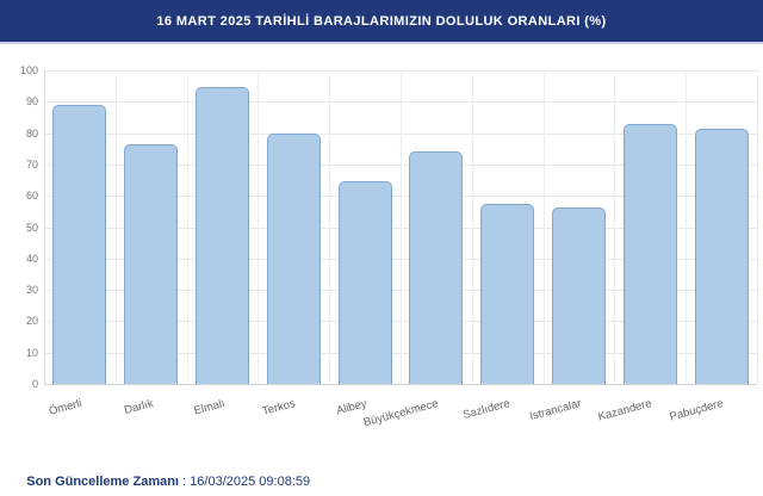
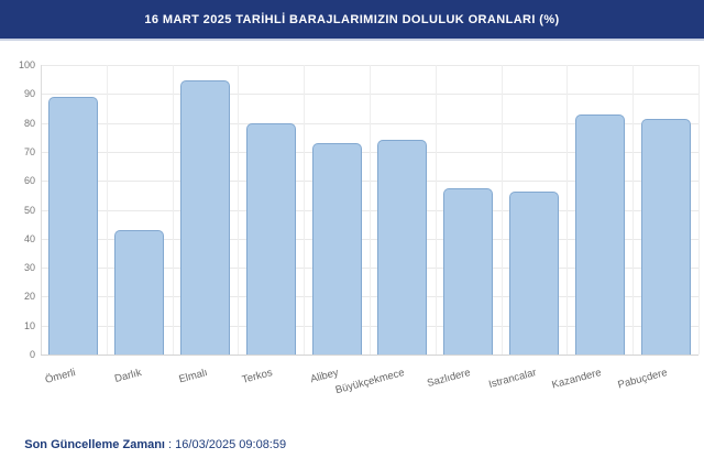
Darlık: 76 -> 43
Alibey: 65 -> 73
